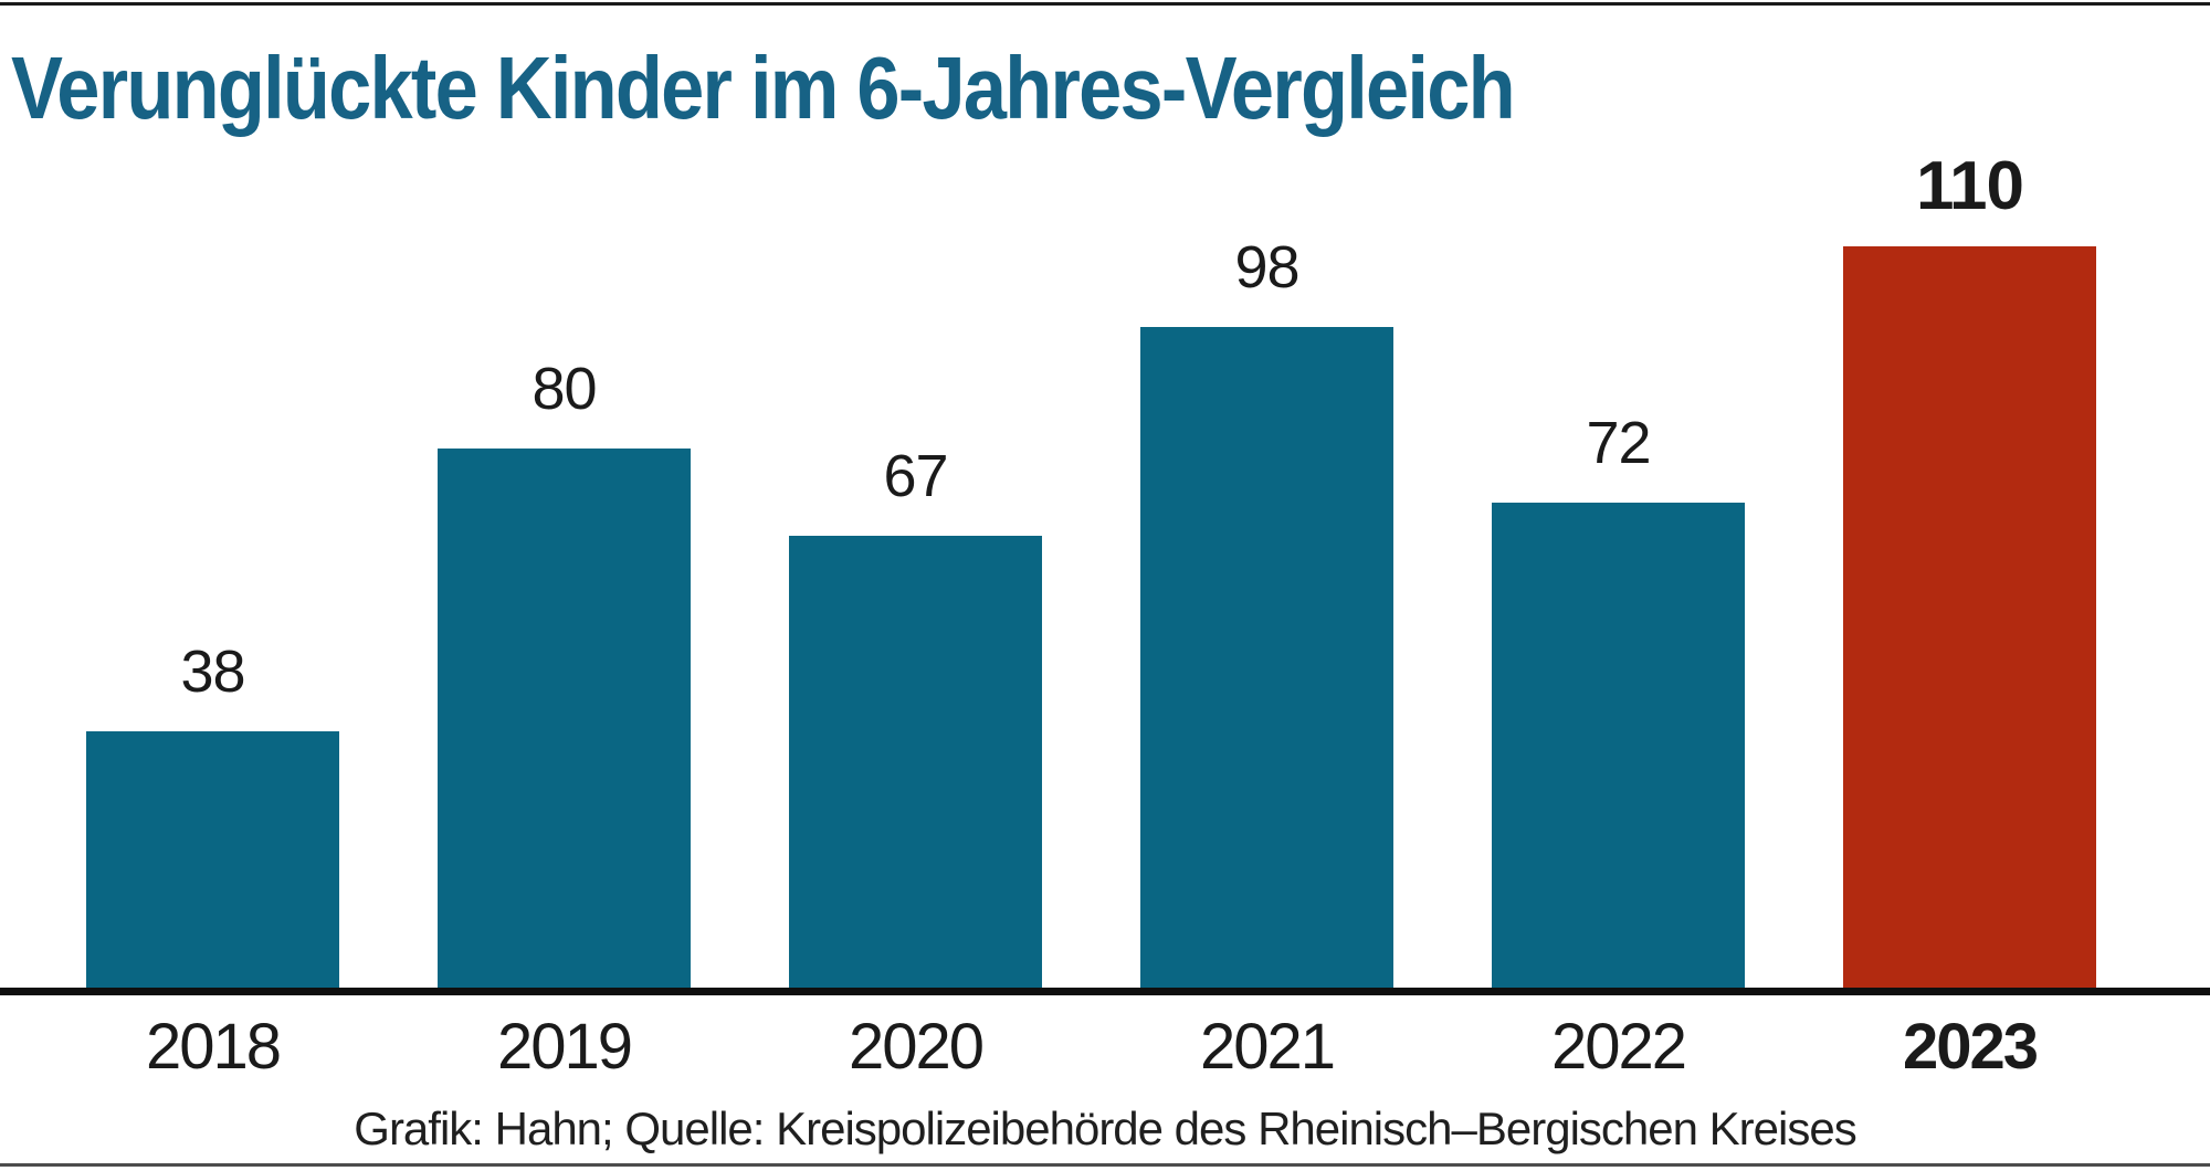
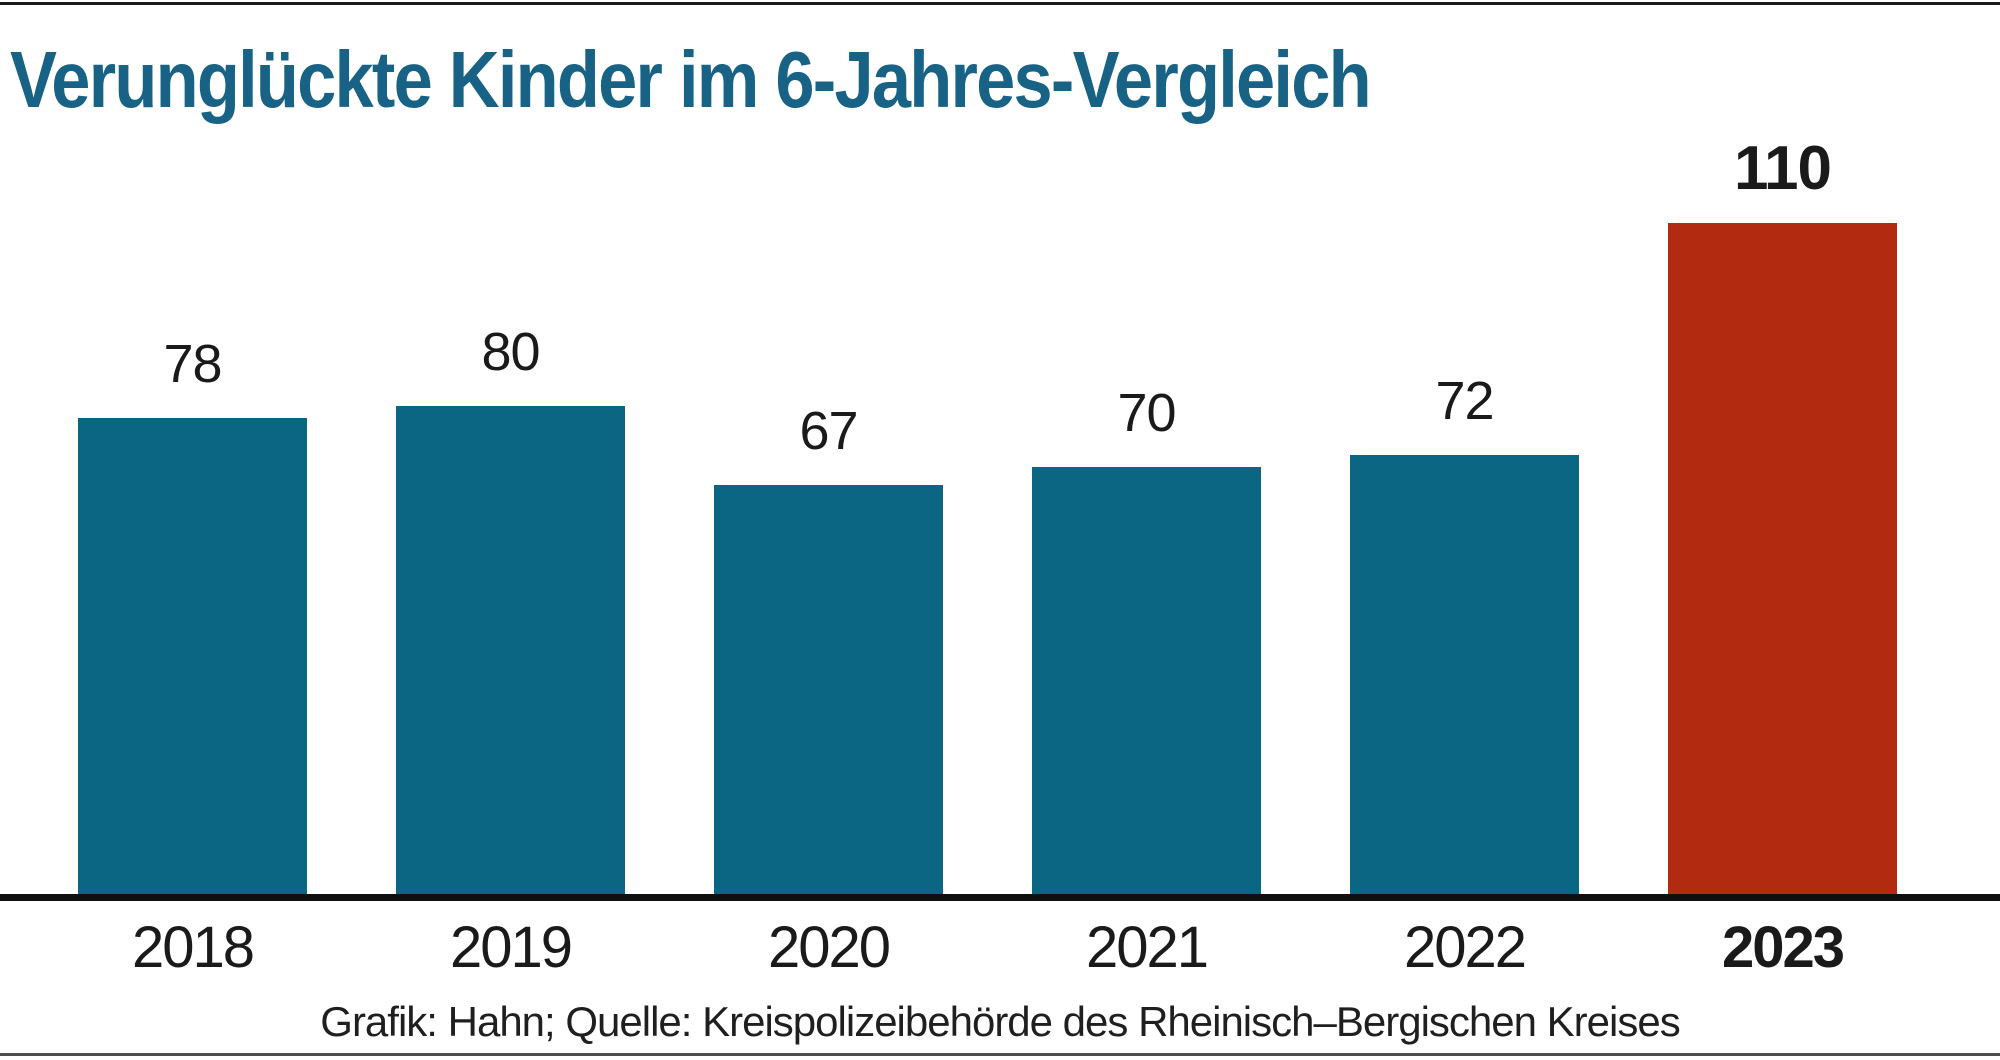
2018: 38 -> 78
2021: 98 -> 70
